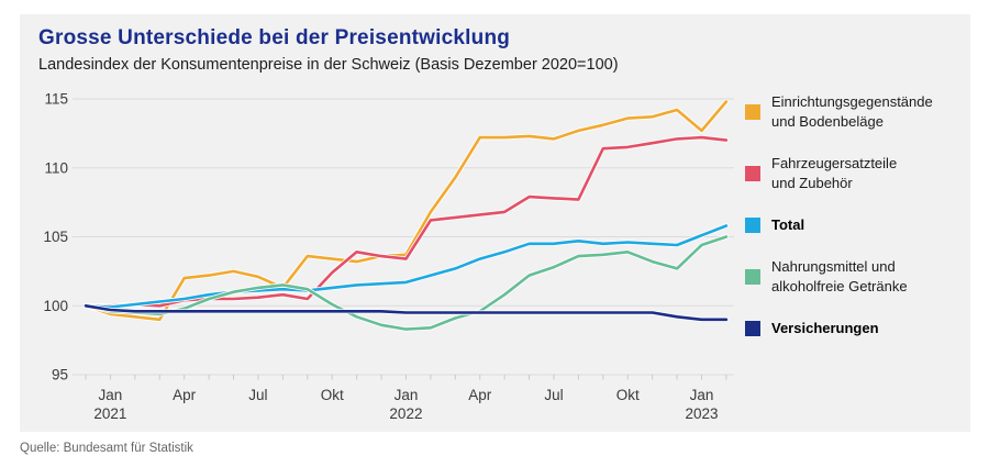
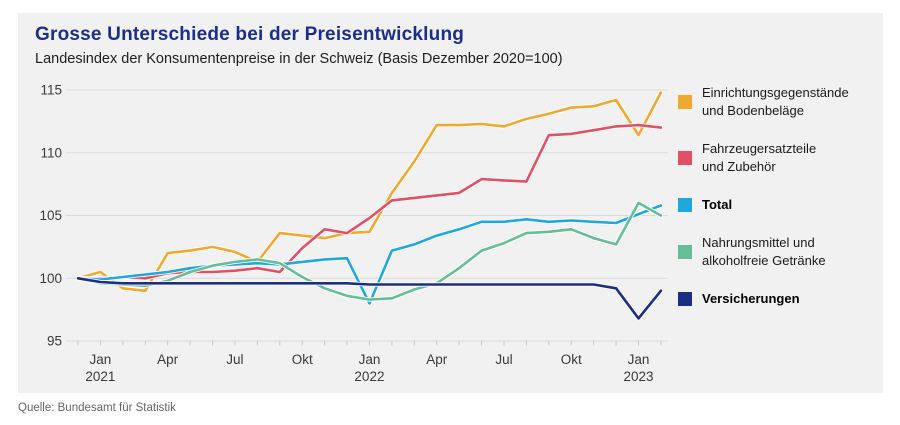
Einrichtungsgegenstände und Bodenbeläge/Jan 2021: 99.4 -> 100.5
Fahrzeugersatzteile und Zubehör/Jan 2022: 103.4 -> 104.8
Total/Jan 2022: 101.7 -> 98.0
Einrichtungsgegenstände und Bodenbeläge/Jan 2023: 112.7 -> 111.4
Nahrungsmittel und alkoholfreie Getränke/Jan 2023: 104.4 -> 106.0
Versicherungen/Jan 2023: 99.0 -> 96.8
